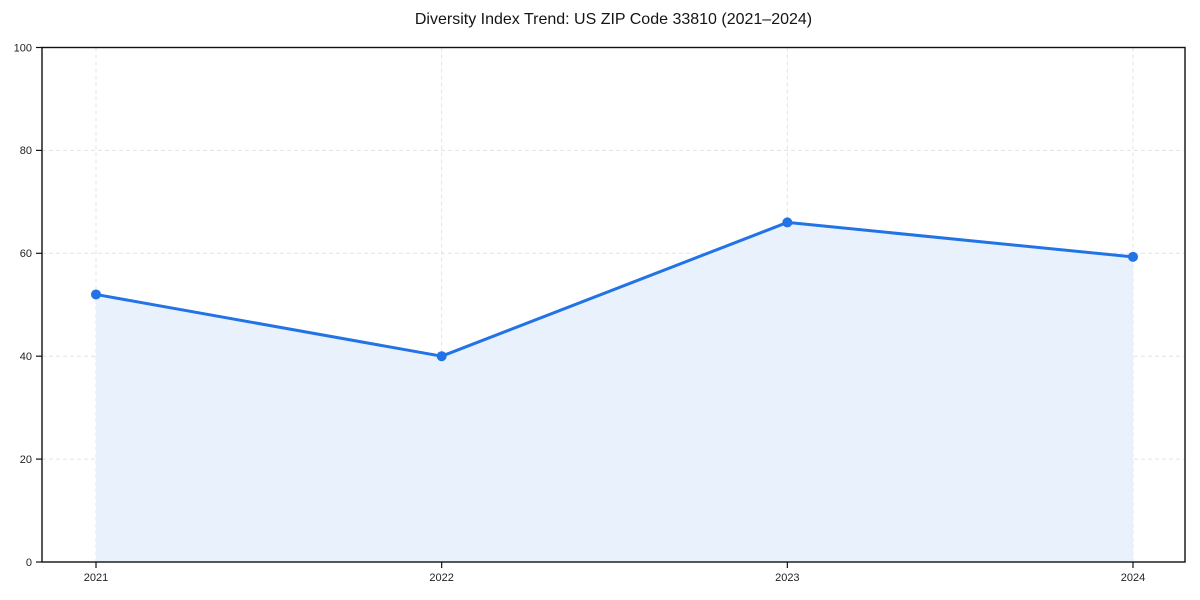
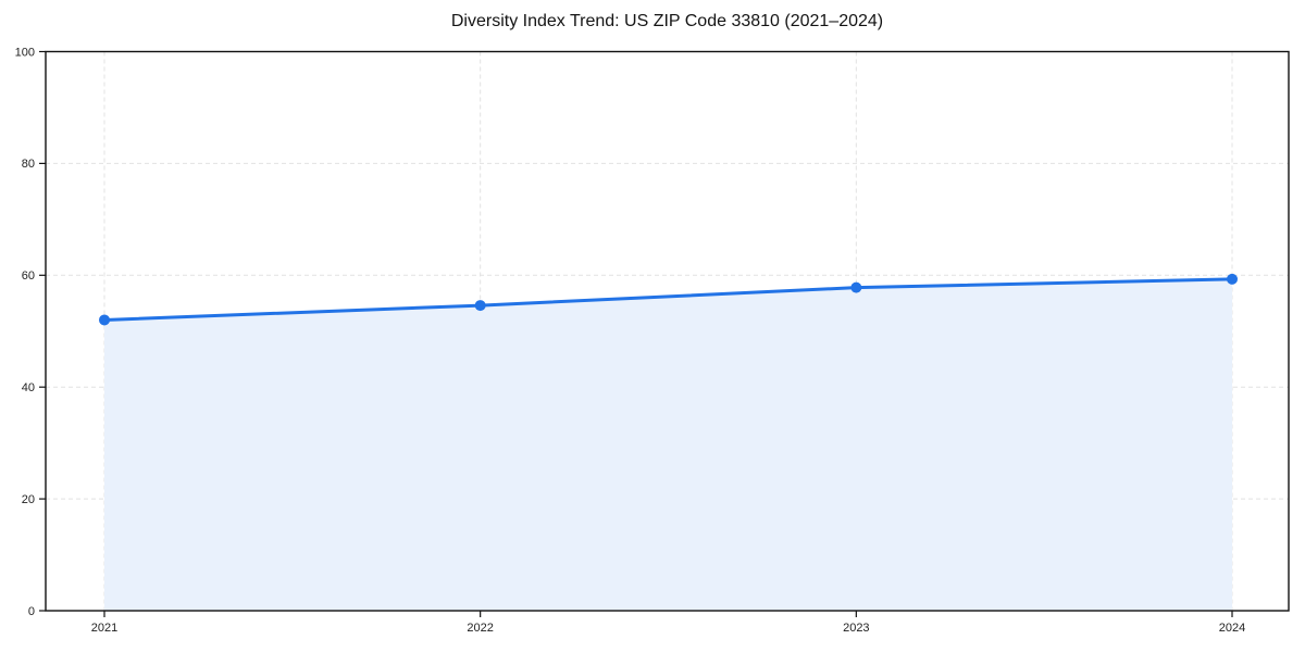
2022: 40 -> 55
2023: 66 -> 58
